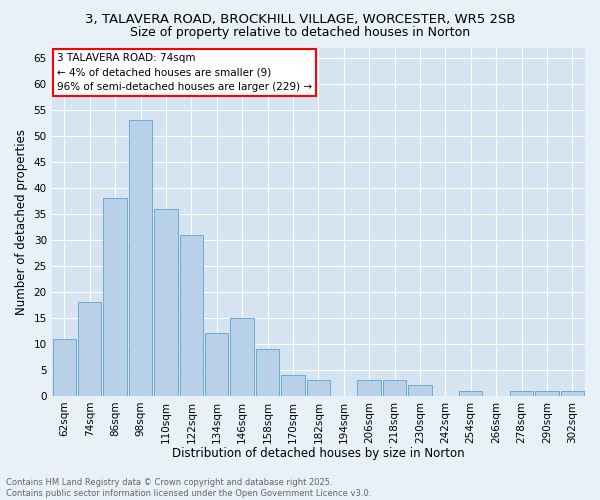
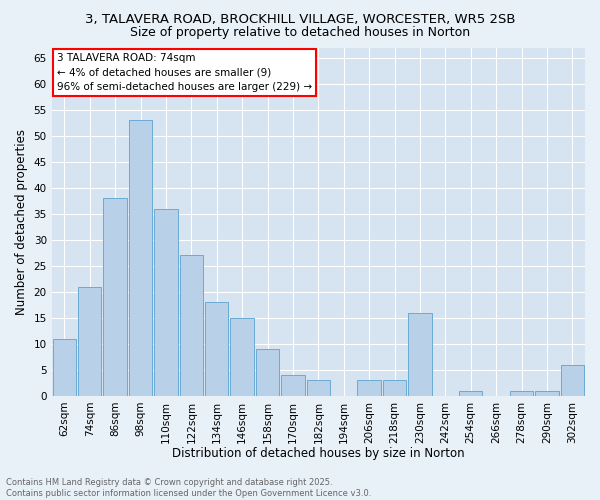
74sqm: 18 -> 21
122sqm: 31 -> 27
134sqm: 12 -> 18
230sqm: 2 -> 16
302sqm: 1 -> 6
